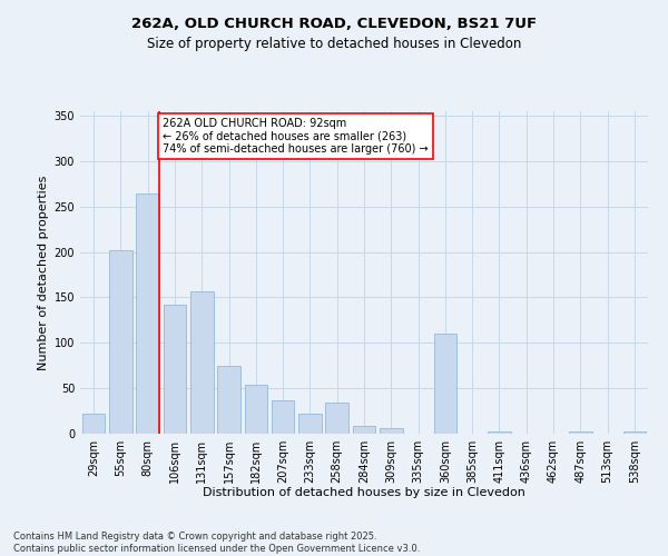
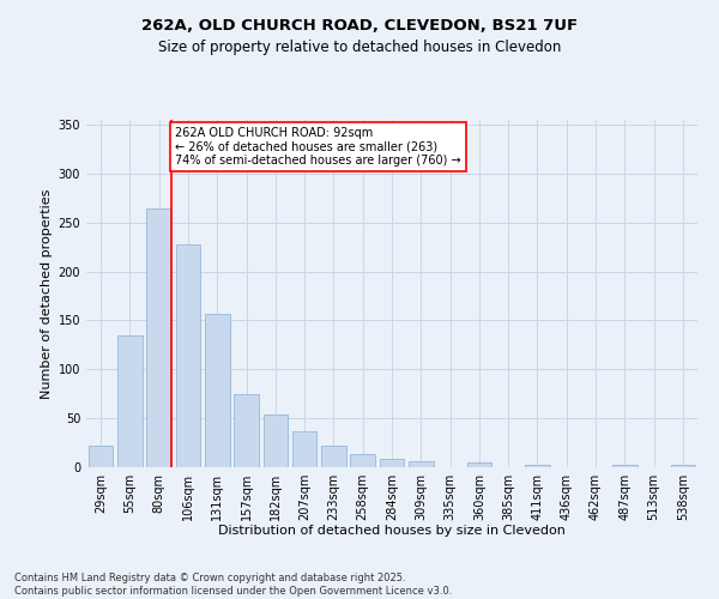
55sqm: 202 -> 135
106sqm: 142 -> 228
258sqm: 34 -> 13
360sqm: 110 -> 5
